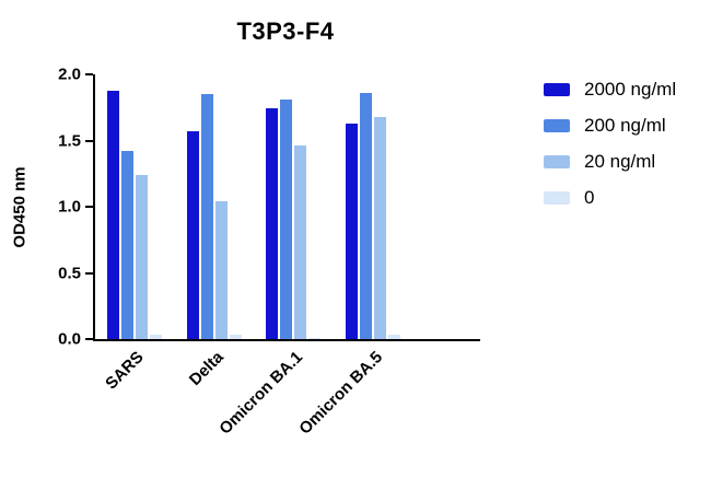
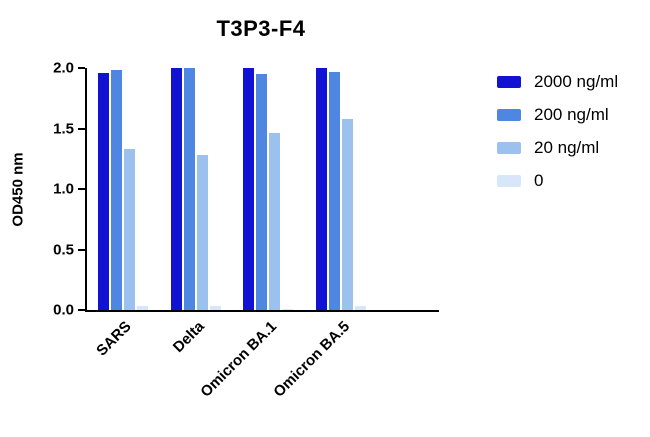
2000 ng/ml/SARS: 1.88 -> 1.96
200 ng/ml/SARS: 1.42 -> 1.98
20 ng/ml/SARS: 1.24 -> 1.33
2000 ng/ml/Delta: 1.57 -> 2.00
200 ng/ml/Delta: 1.85 -> 2.00
20 ng/ml/Delta: 1.04 -> 1.28
2000 ng/ml/Omicron BA.1: 1.74 -> 2.00
200 ng/ml/Omicron BA.1: 1.81 -> 1.95
2000 ng/ml/Omicron BA.5: 1.63 -> 2.00
200 ng/ml/Omicron BA.5: 1.86 -> 1.97
20 ng/ml/Omicron BA.5: 1.68 -> 1.58
